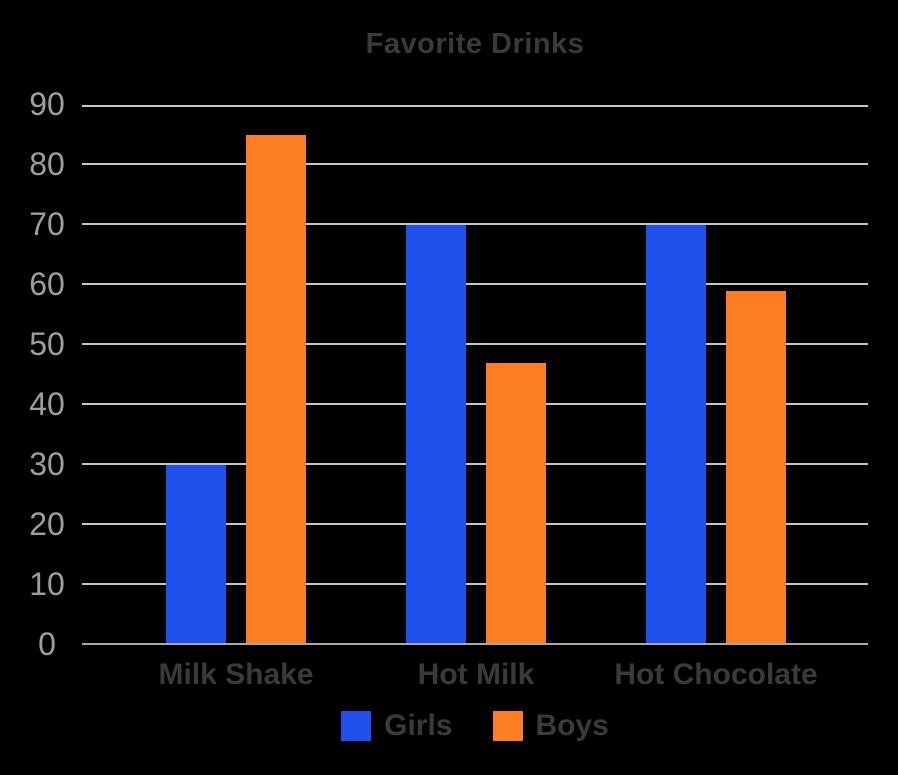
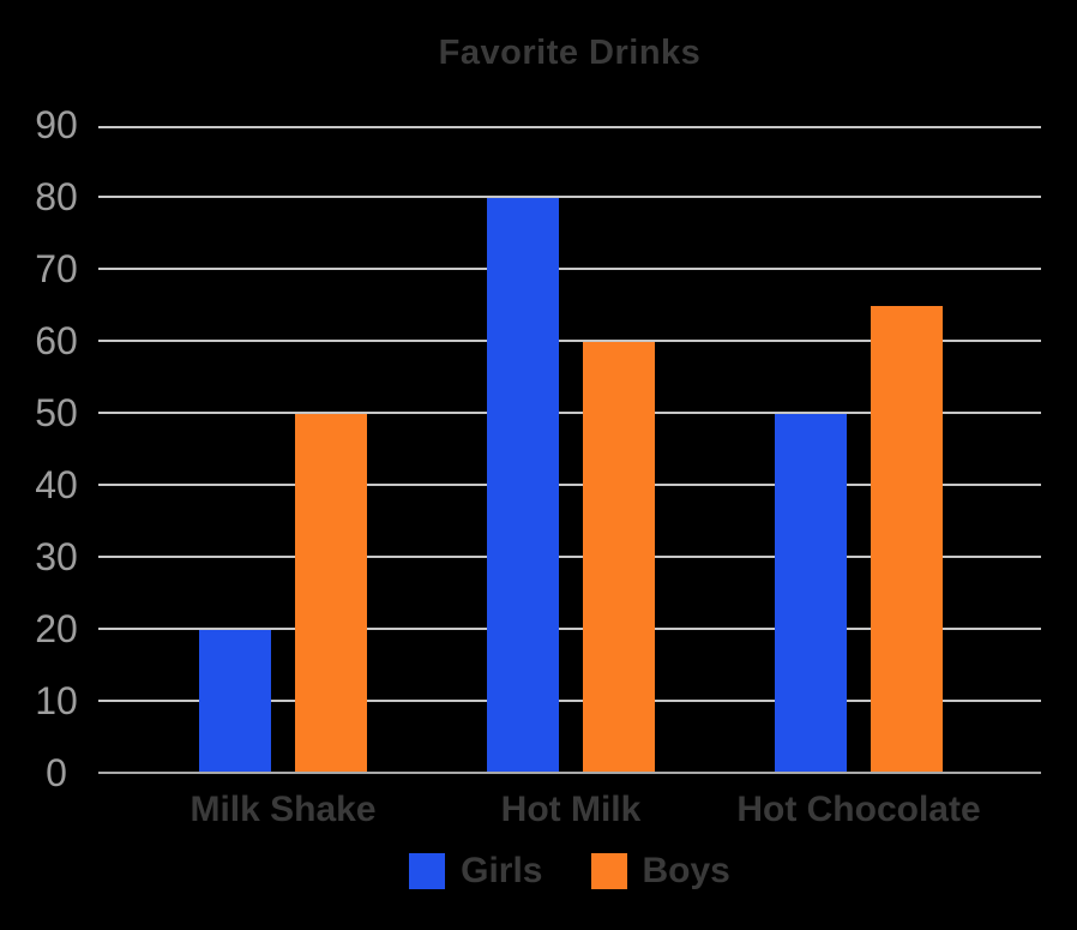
Girls/Milk Shake: 30 -> 20
Boys/Milk Shake: 85 -> 50
Girls/Hot Milk: 70 -> 80
Boys/Hot Milk: 47 -> 60
Girls/Hot Chocolate: 70 -> 50
Boys/Hot Chocolate: 59 -> 65
